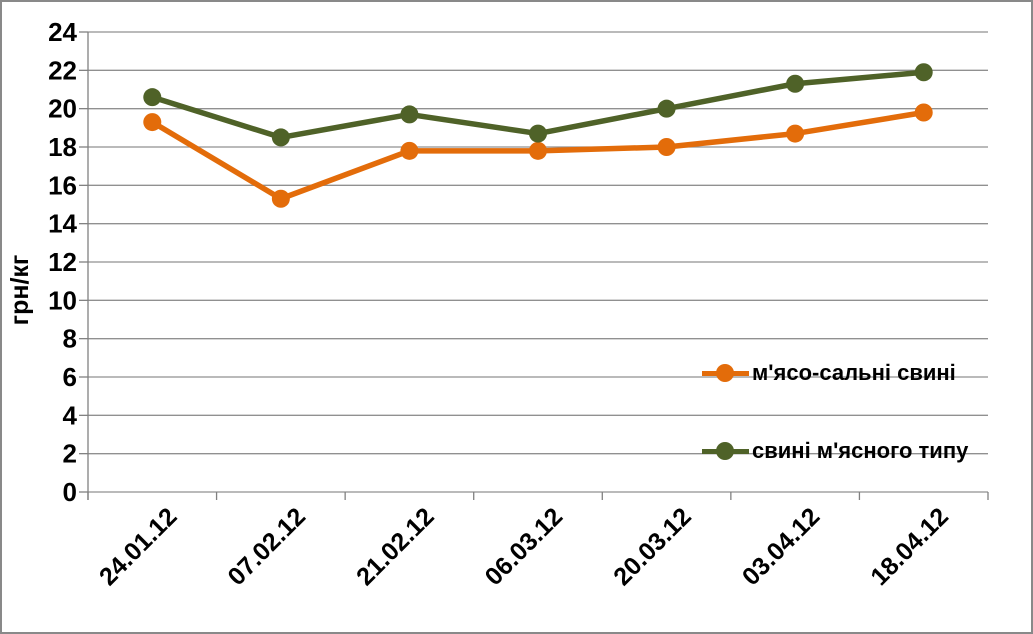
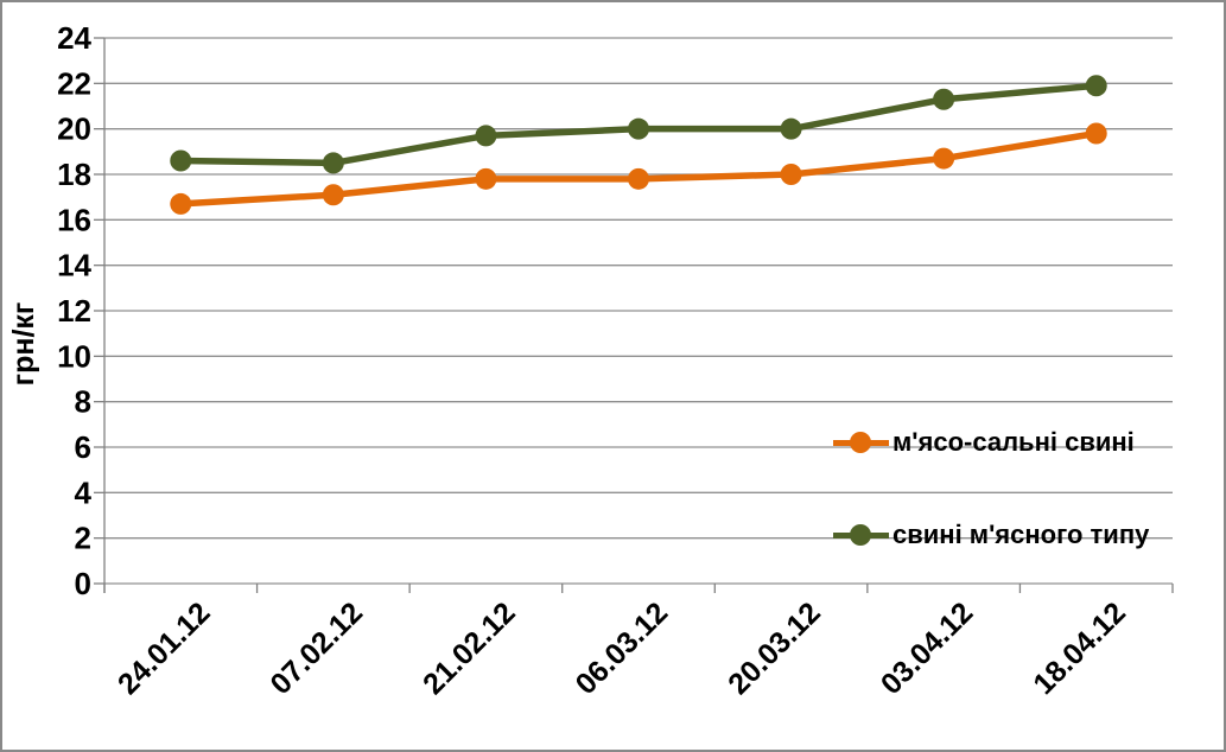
м'ясо-сальні свині/24.01.12: 19.3 -> 16.7
свині м'ясного типу/24.01.12: 20.6 -> 18.6
м'ясо-сальні свині/07.02.12: 15.3 -> 17.1
свині м'ясного типу/06.03.12: 18.7 -> 20.0
